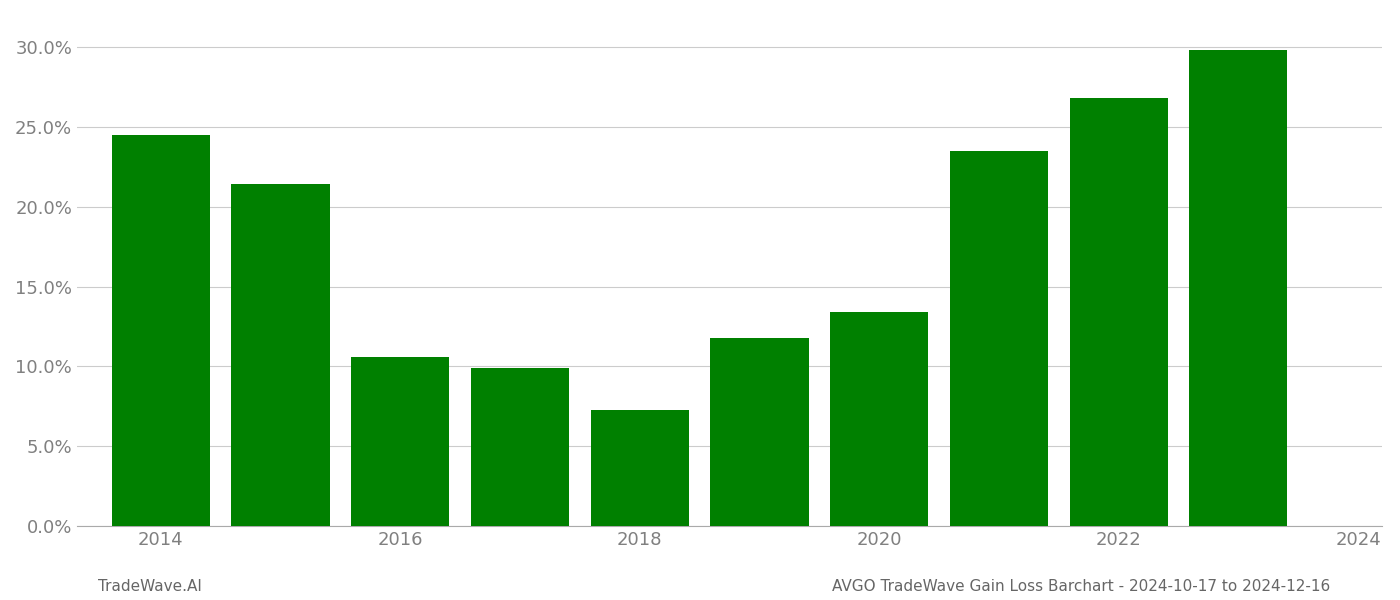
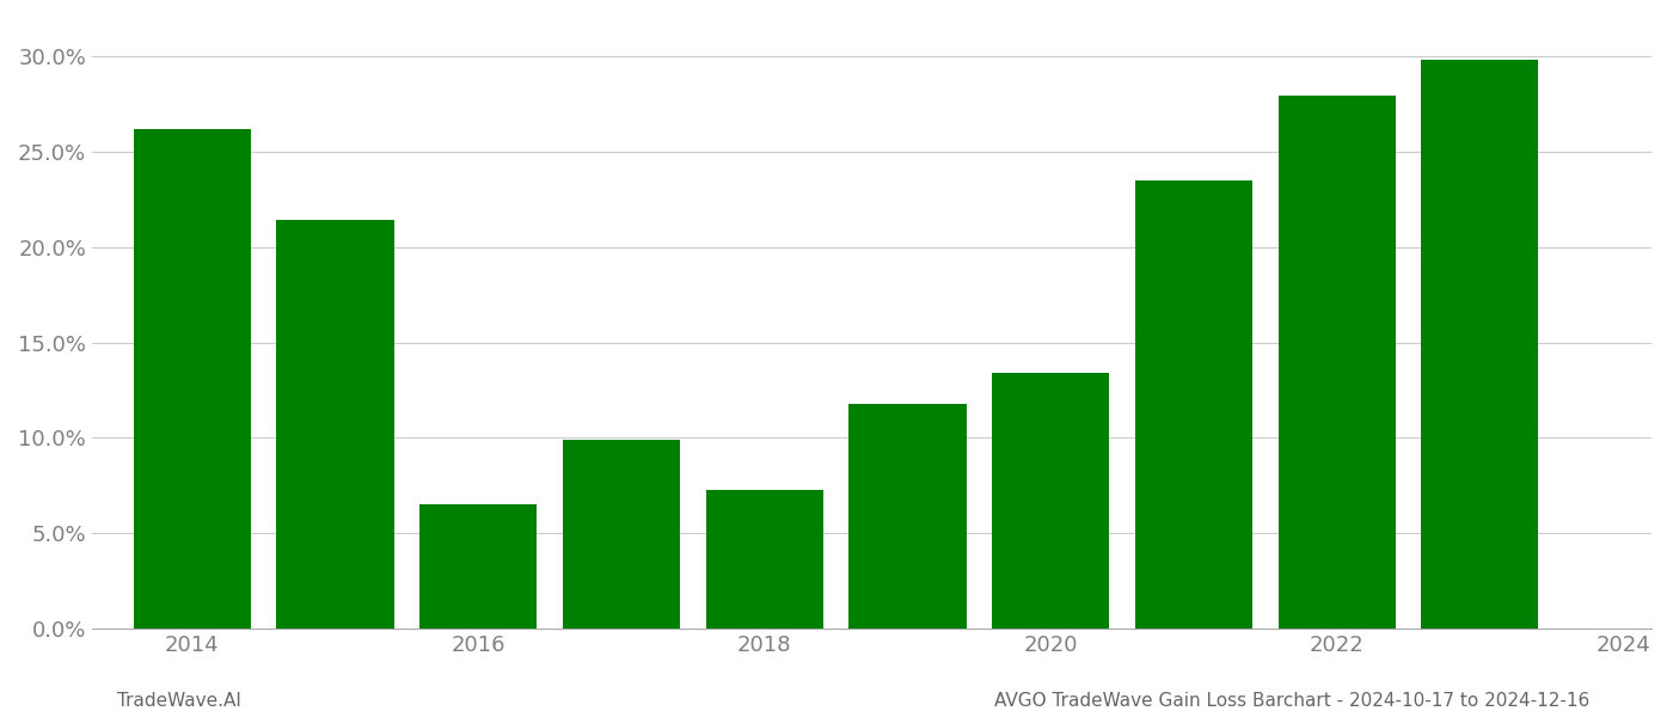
2014: 24.5% -> 26.2%
2016: 10.6% -> 6.5%
2022: 26.8% -> 27.9%
